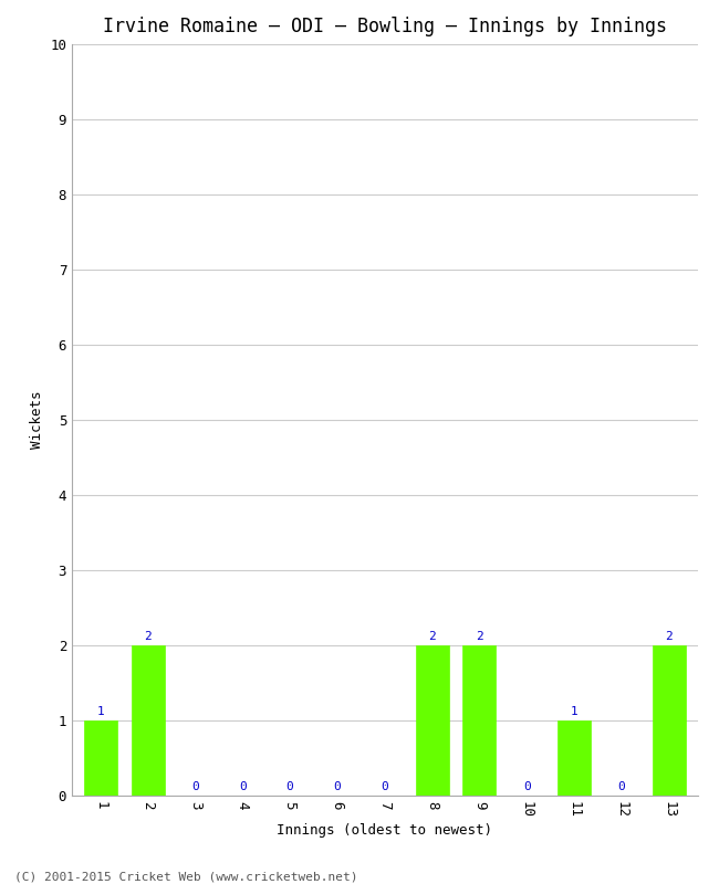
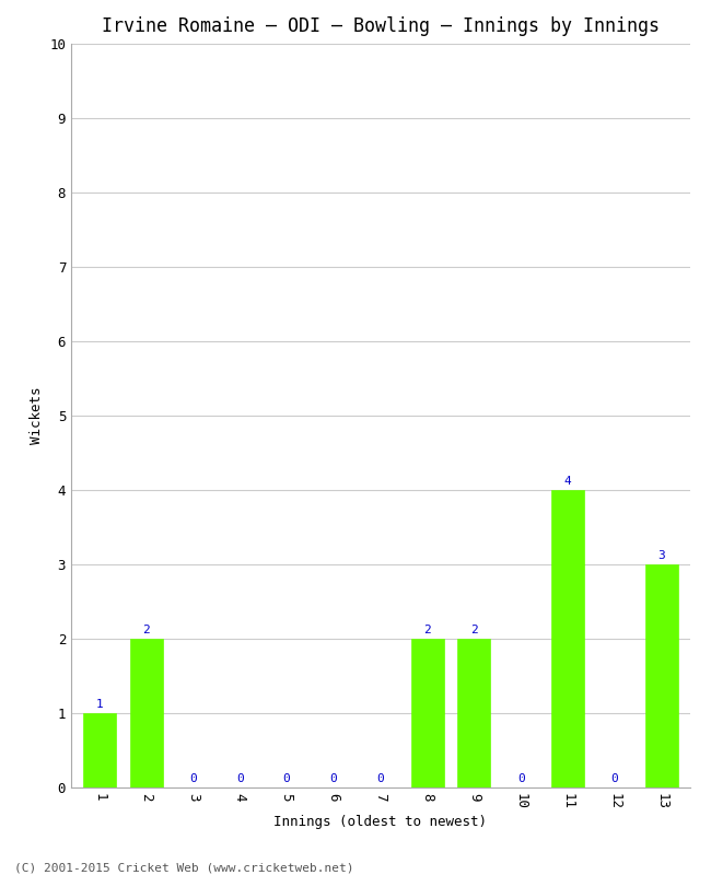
11: 1 -> 4
13: 2 -> 3
